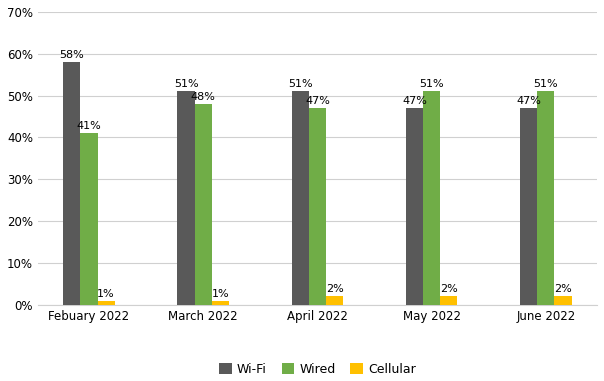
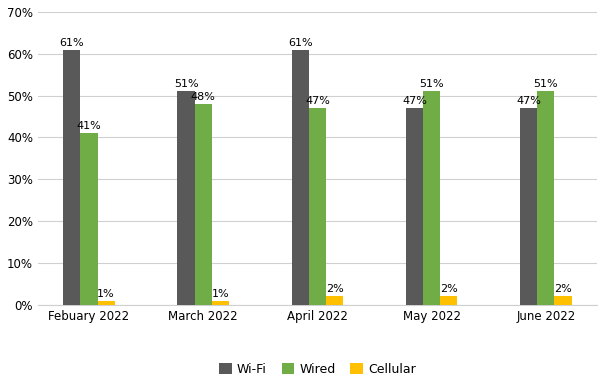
Wi-Fi/Febuary 2022: 58% -> 61%
Wi-Fi/April 2022: 51% -> 61%
